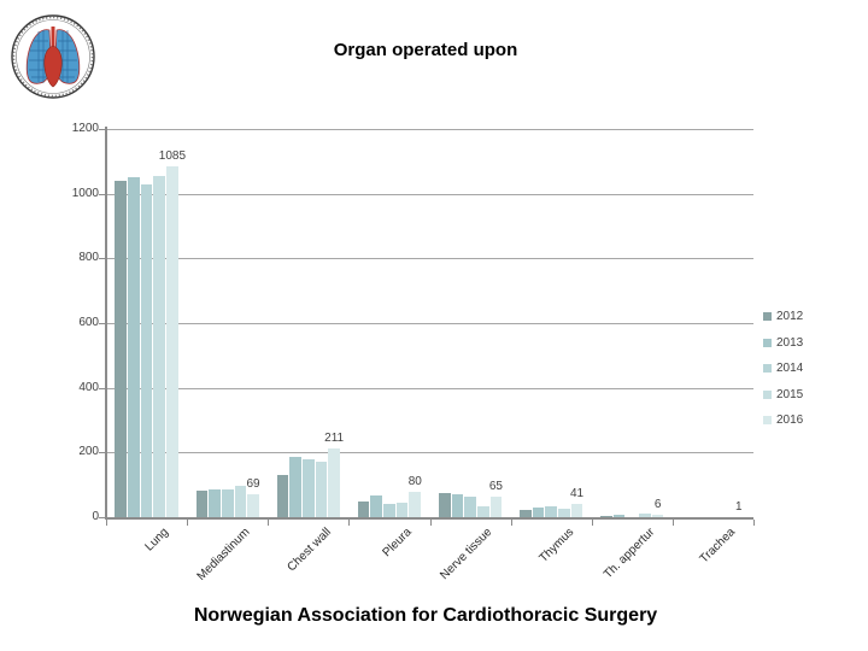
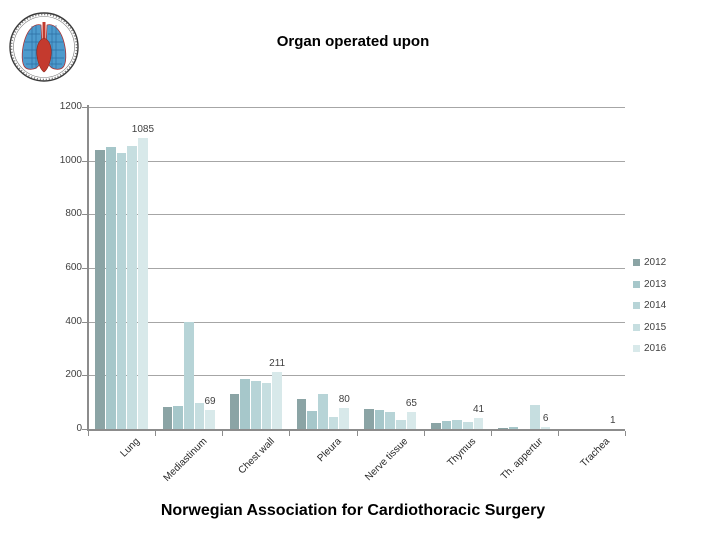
2014/Mediastinum: 80 -> 400
2012/Pleura: 50 -> 110
2014/Pleura: 40 -> 130
2015/Th. appertur: 10 -> 90
